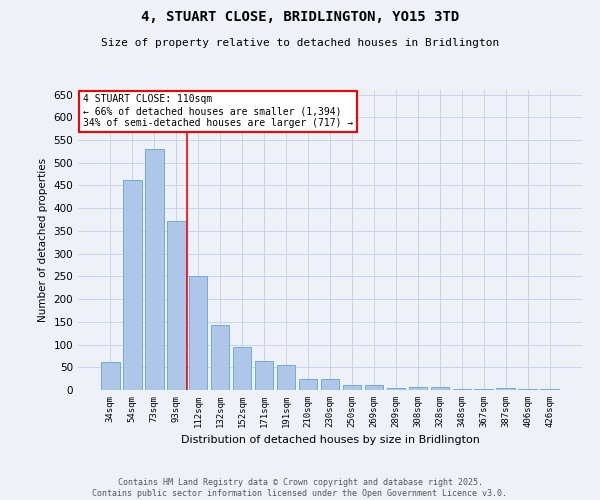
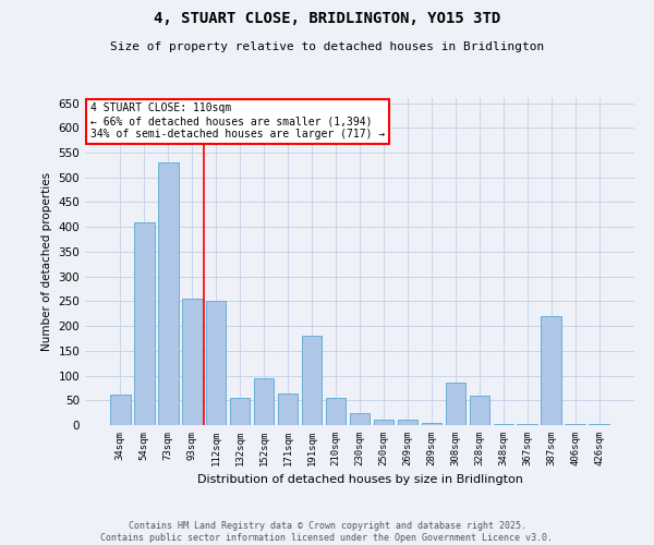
54sqm: 462 -> 410
93sqm: 372 -> 255
132sqm: 142 -> 55
191sqm: 55 -> 180
210sqm: 25 -> 55
308sqm: 7 -> 85
328sqm: 7 -> 60
387sqm: 5 -> 220
